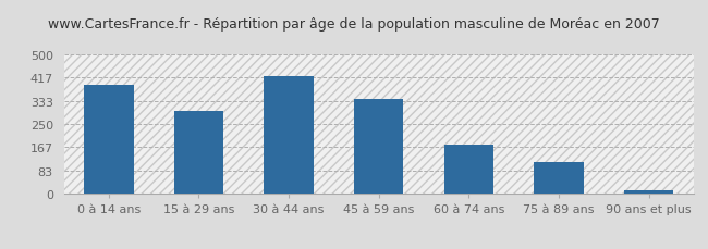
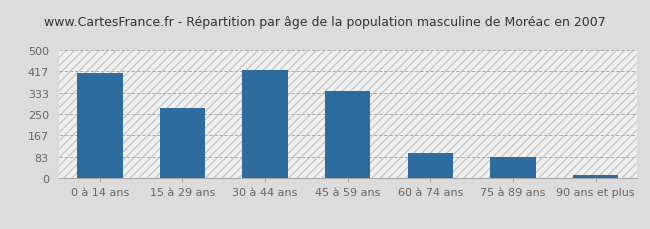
0 à 14 ans: 390 -> 410
15 à 29 ans: 295 -> 275
60 à 74 ans: 175 -> 100
75 à 89 ans: 115 -> 85
